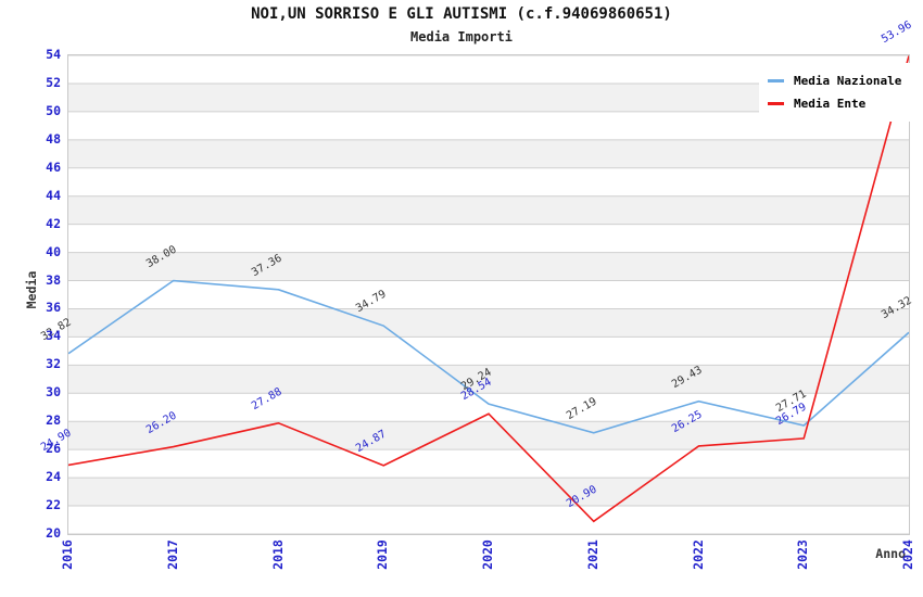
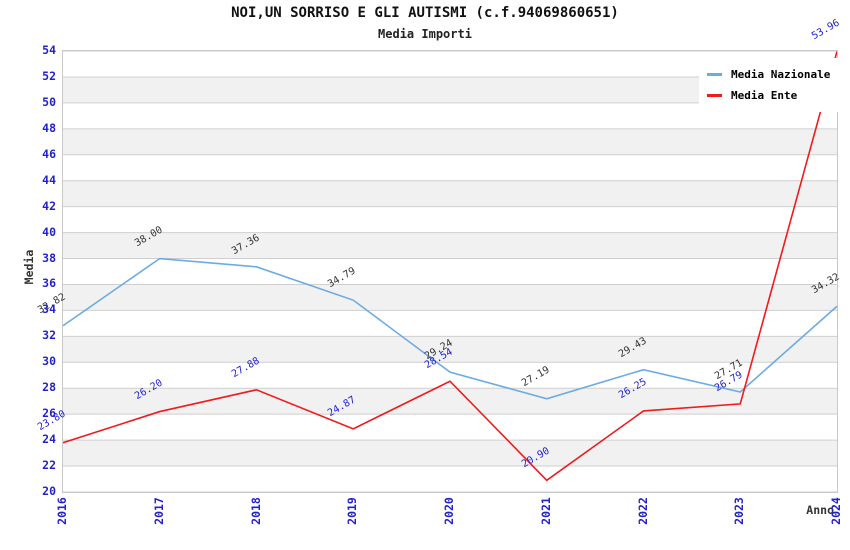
Media Ente/2016: 24.90 -> 23.80
